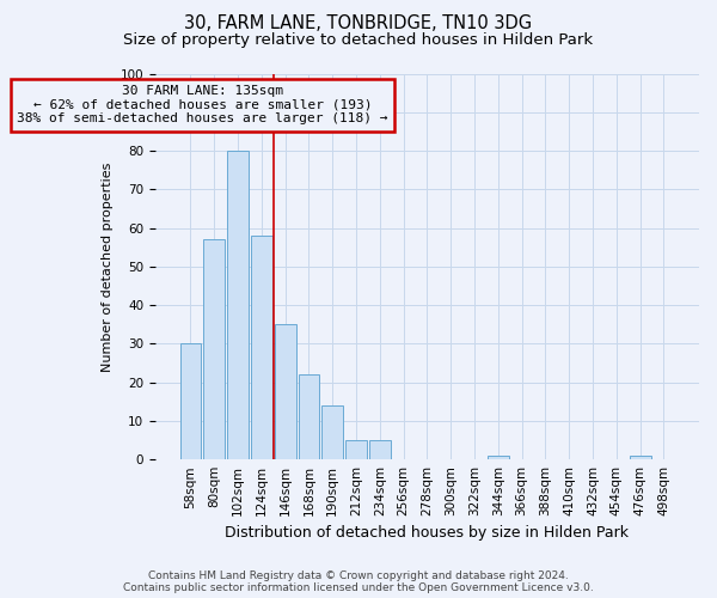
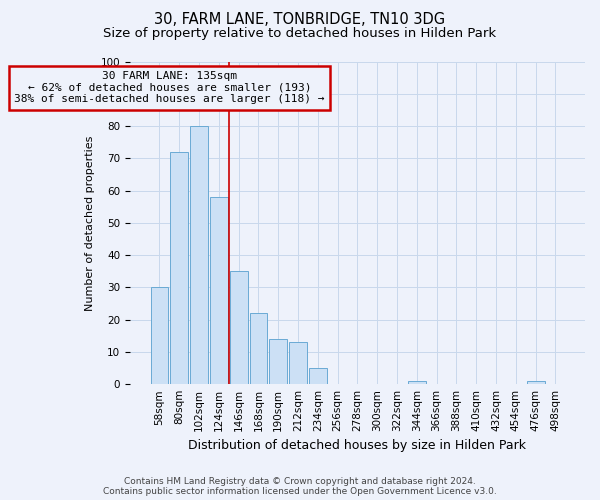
80sqm: 57 -> 72
212sqm: 5 -> 13
